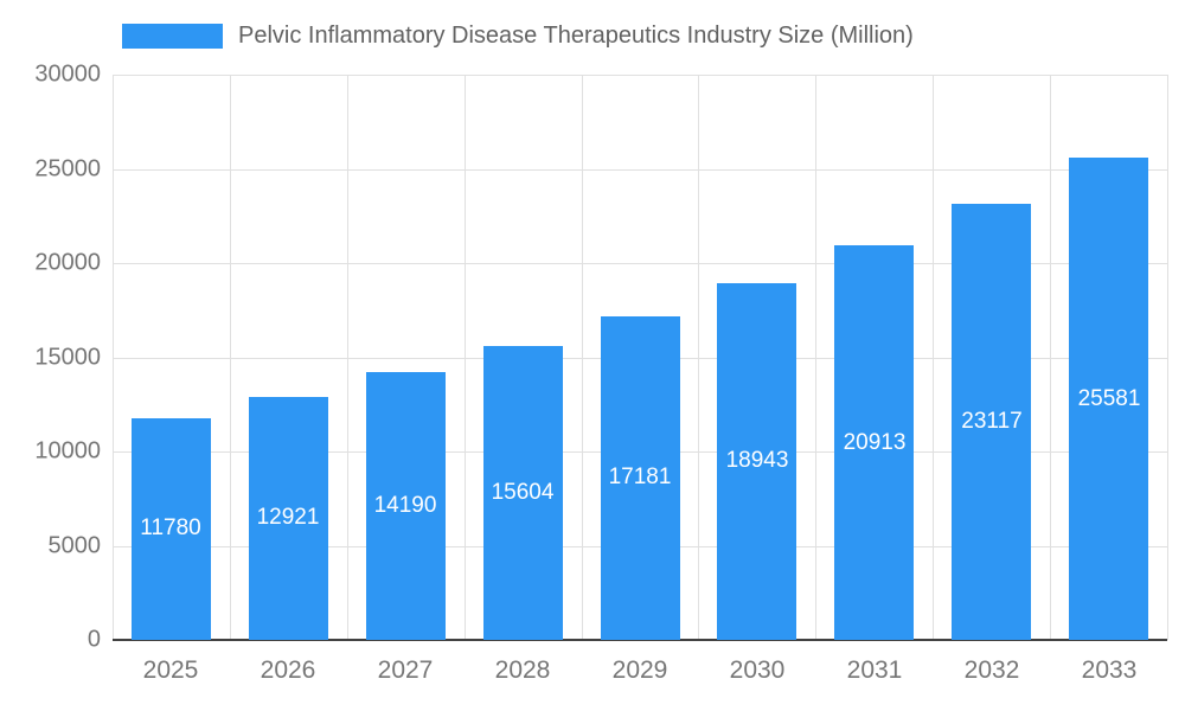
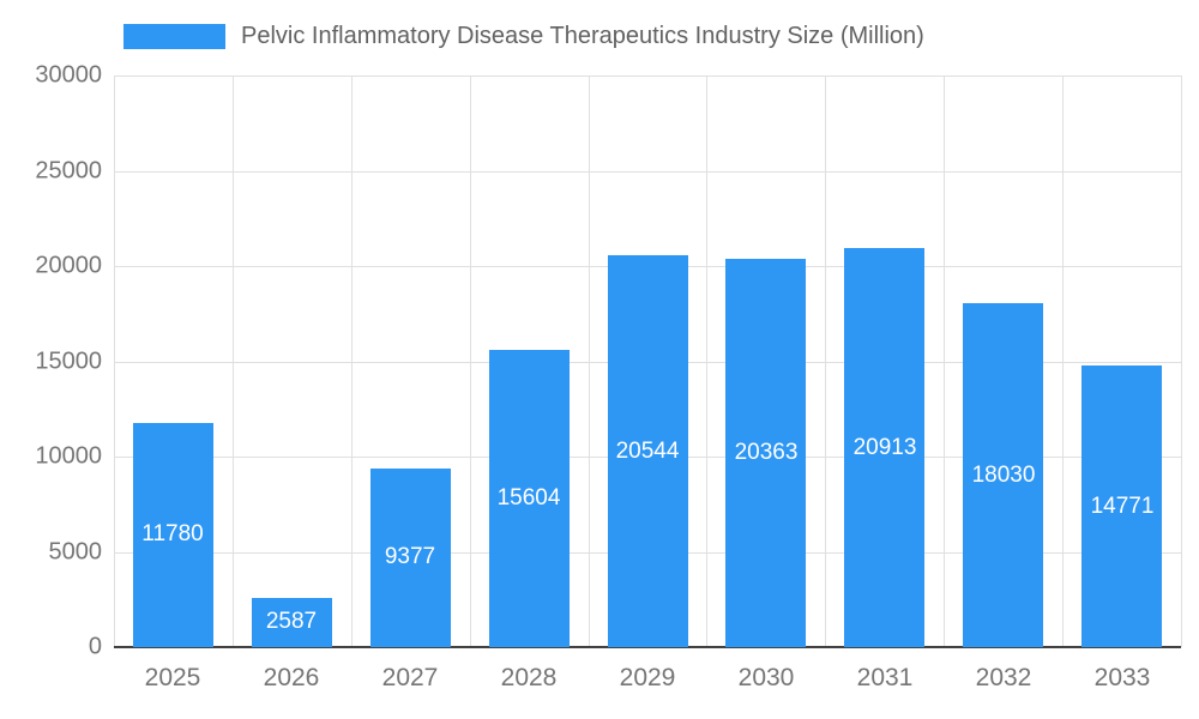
2026: 12921 -> 2587
2027: 14190 -> 9377
2029: 17181 -> 20544
2030: 18943 -> 20363
2032: 23117 -> 18030
2033: 25581 -> 14771
